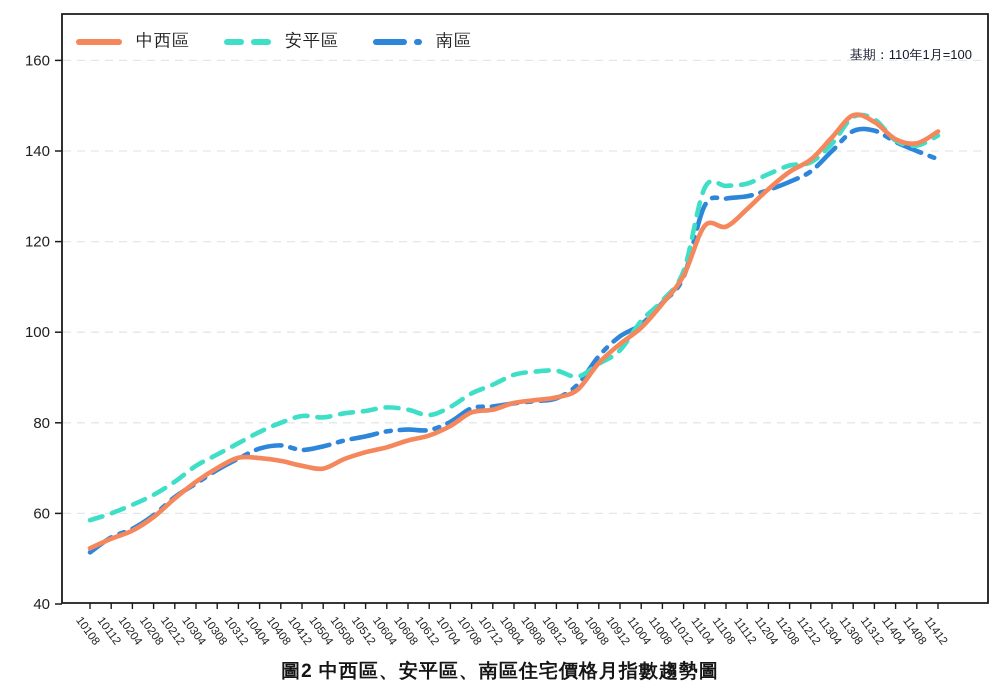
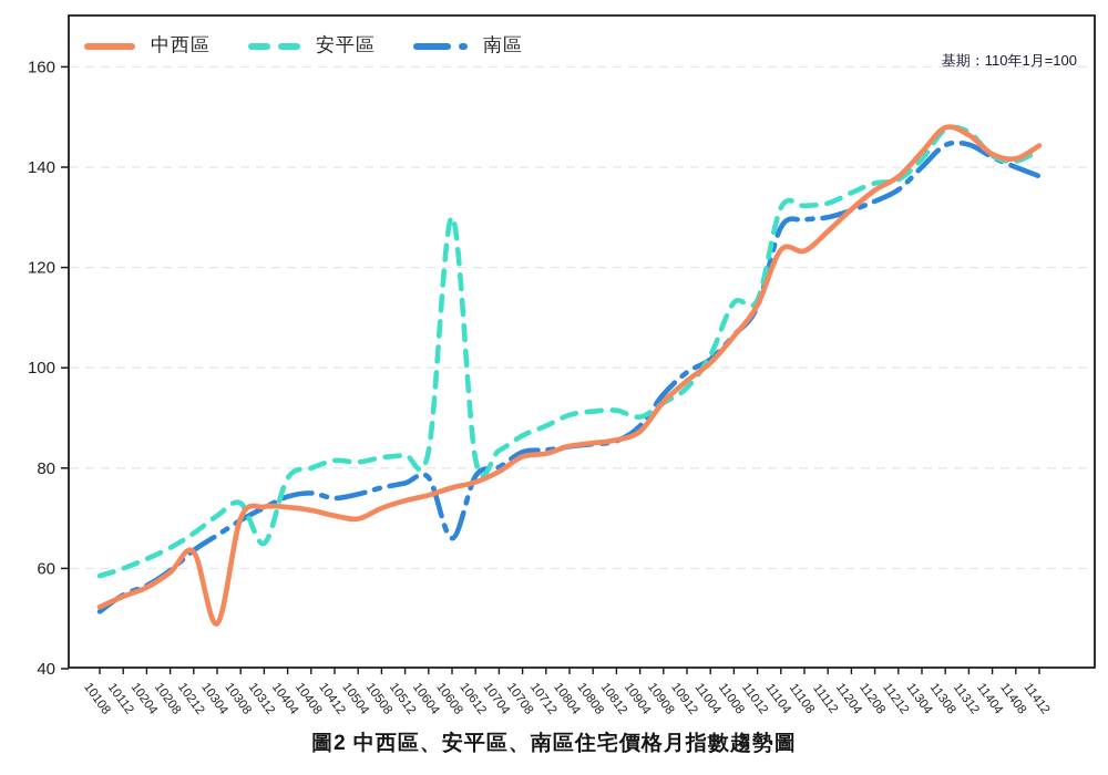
中西區/10304: 67 -> 49
安平區/10312: 76 -> 65
安平區/10608: 83 -> 130
南區/10608: 78 -> 66
安平區/11008: 107 -> 113
